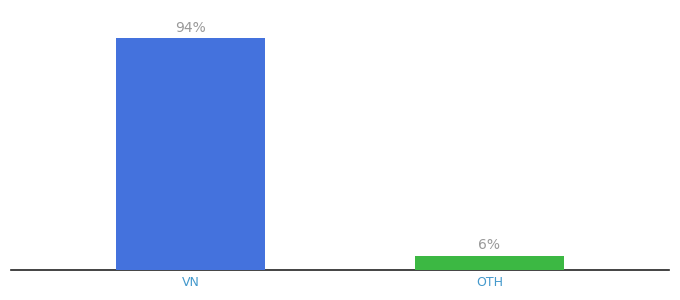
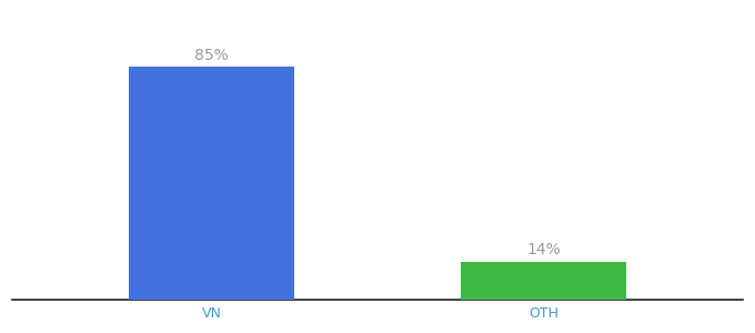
VN: 94% -> 85%
OTH: 6% -> 14%
